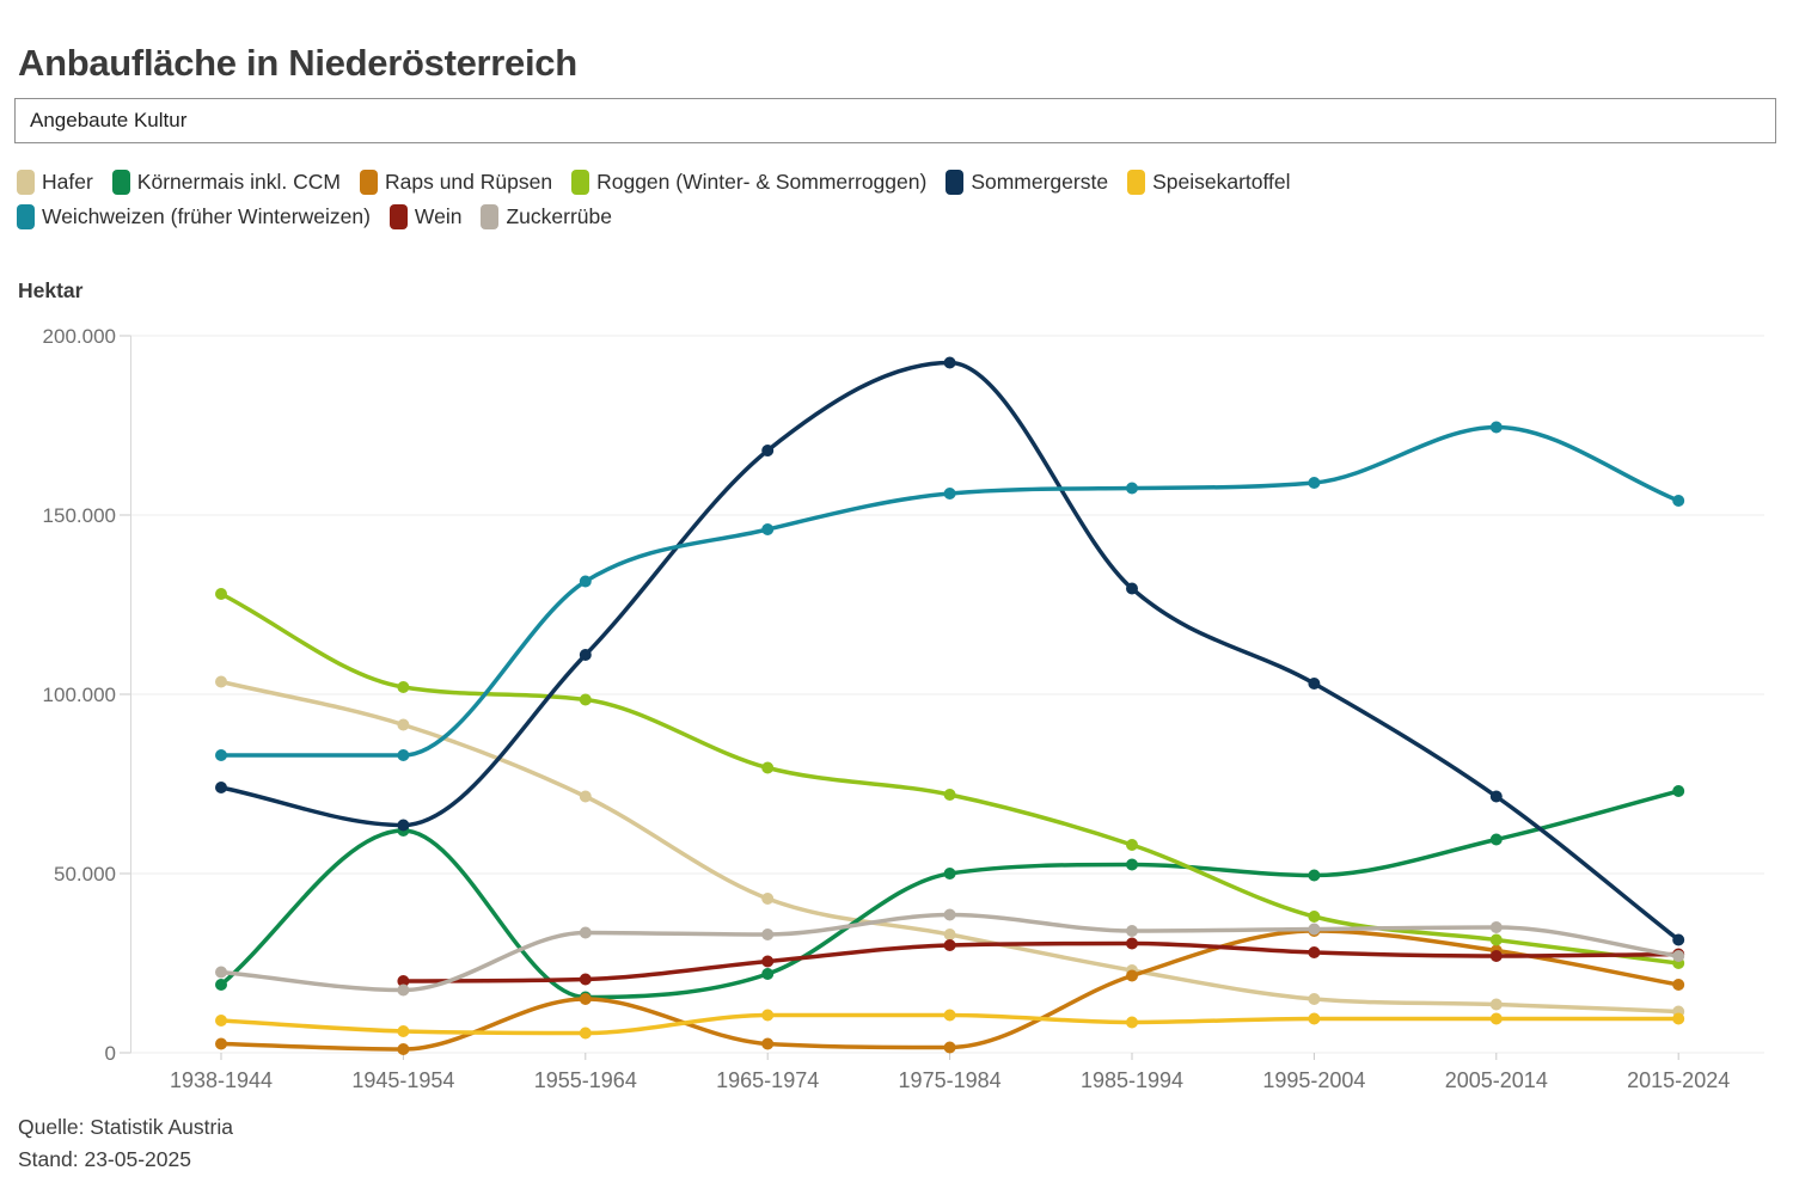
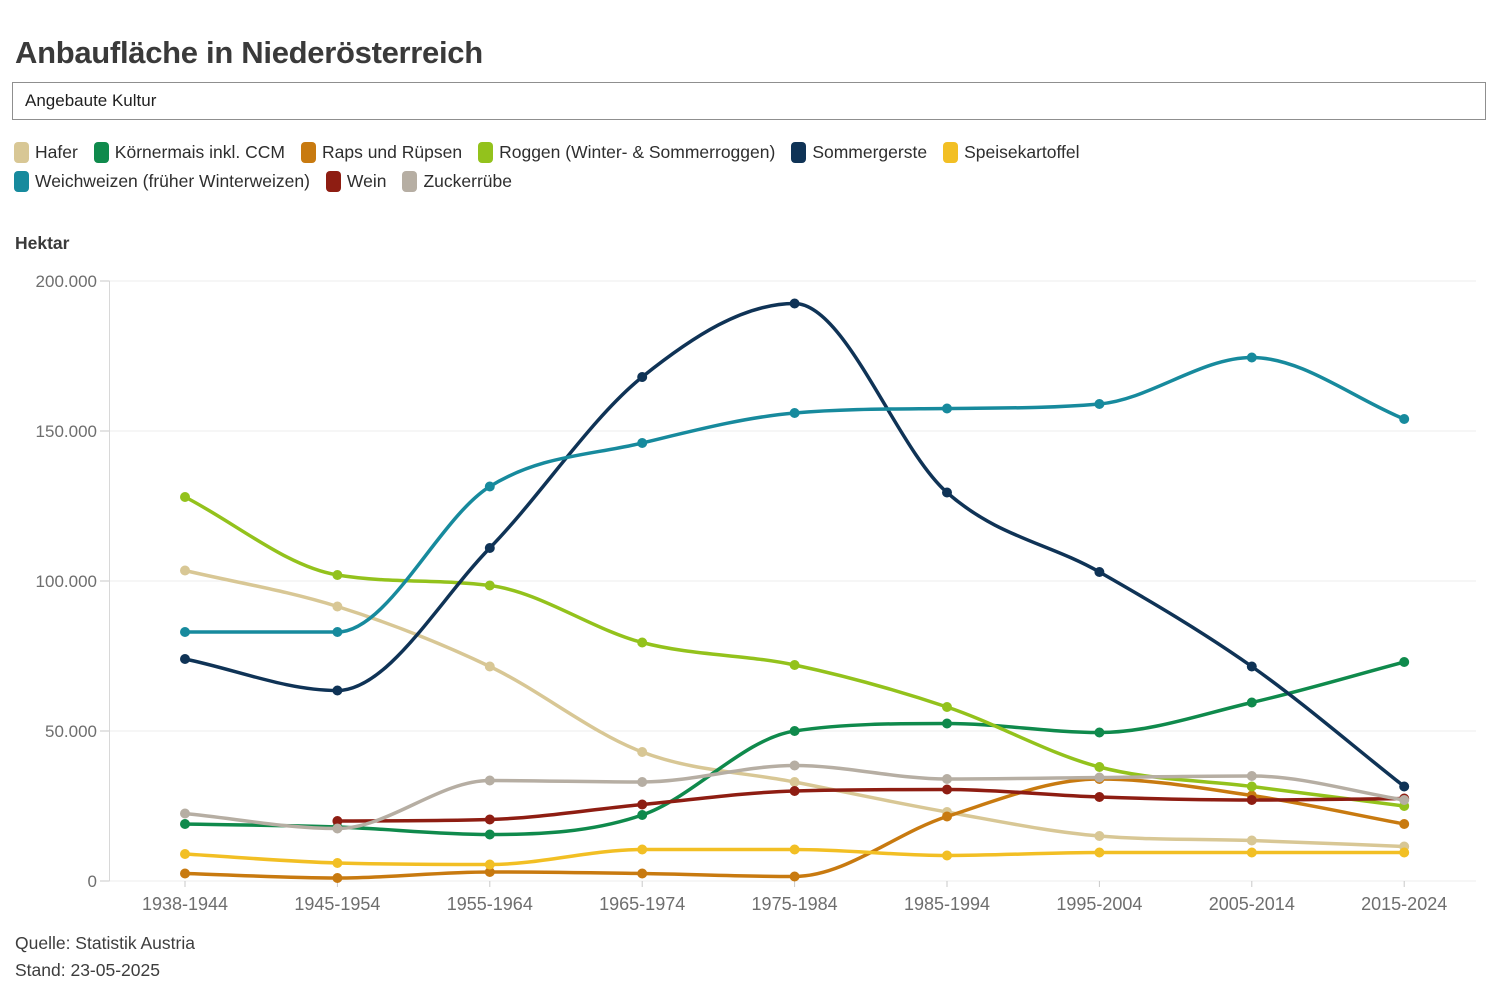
Körnermais inkl. CCM/1945-1954: 62000 -> 18000
Raps und Rüpsen/1955-1964: 15000 -> 3000
